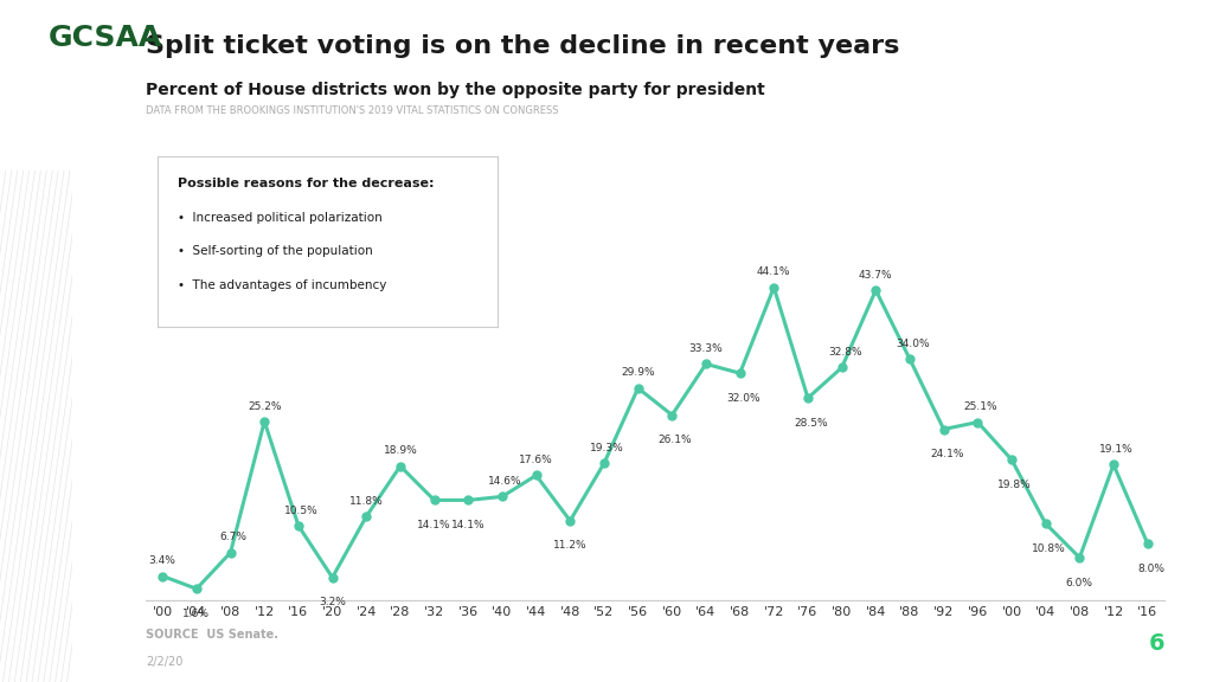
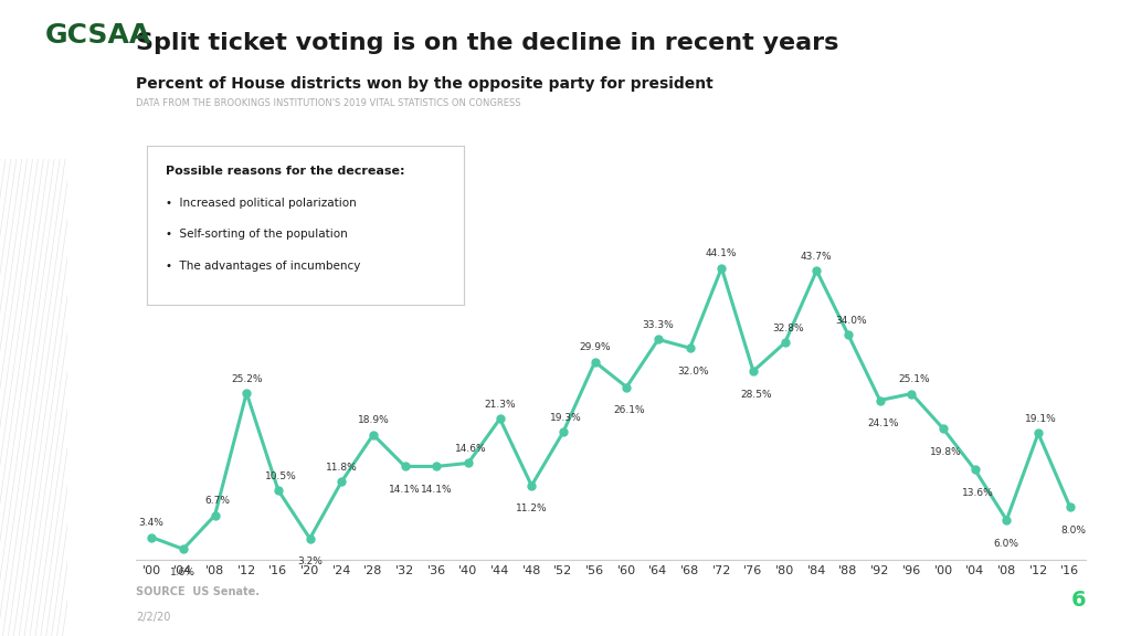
'44: 17.6% -> 21.3%
'04: 10.8% -> 13.6%
